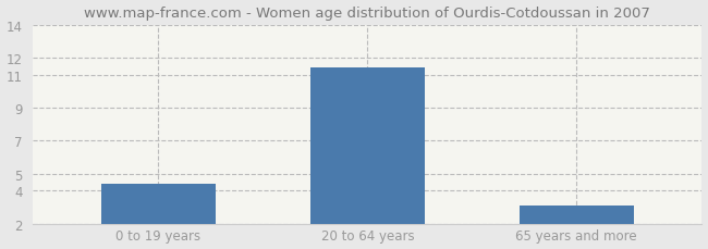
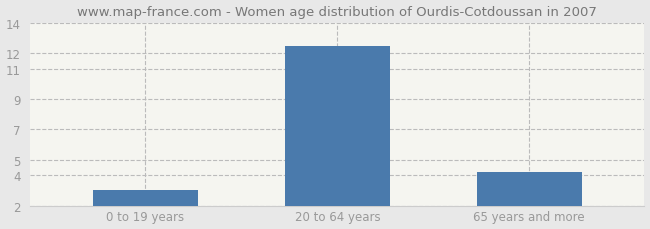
0 to 19 years: 4.4 -> 3.0
20 to 64 years: 11.4 -> 12.5
65 years and more: 3.1 -> 4.2
